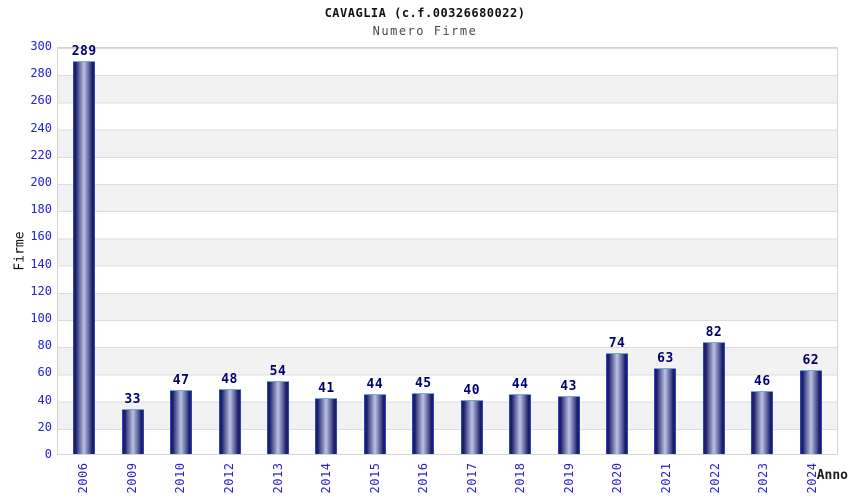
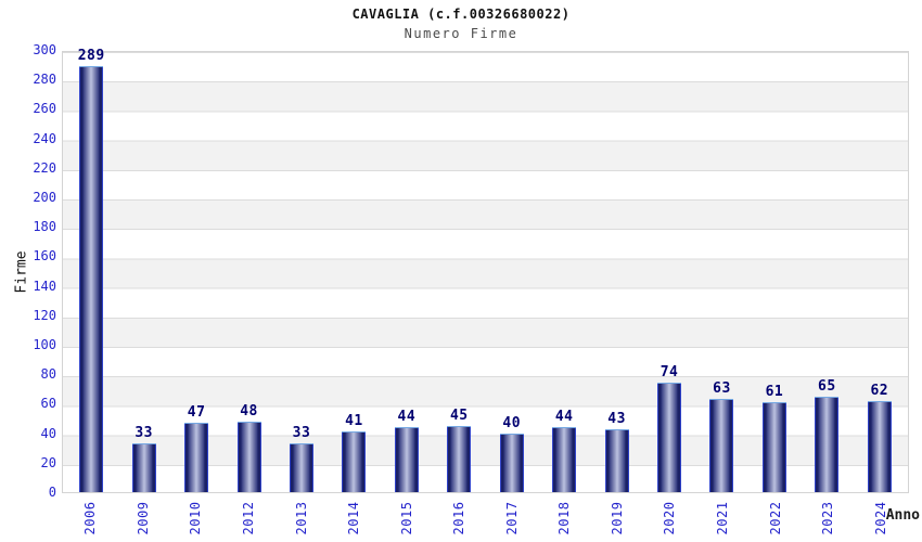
2013: 54 -> 33
2022: 82 -> 61
2023: 46 -> 65
